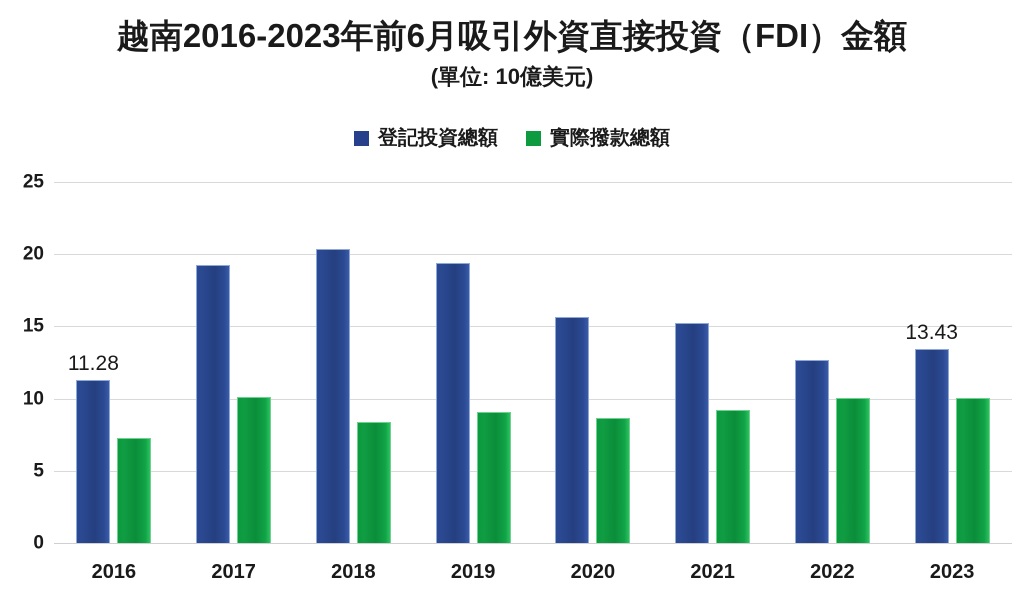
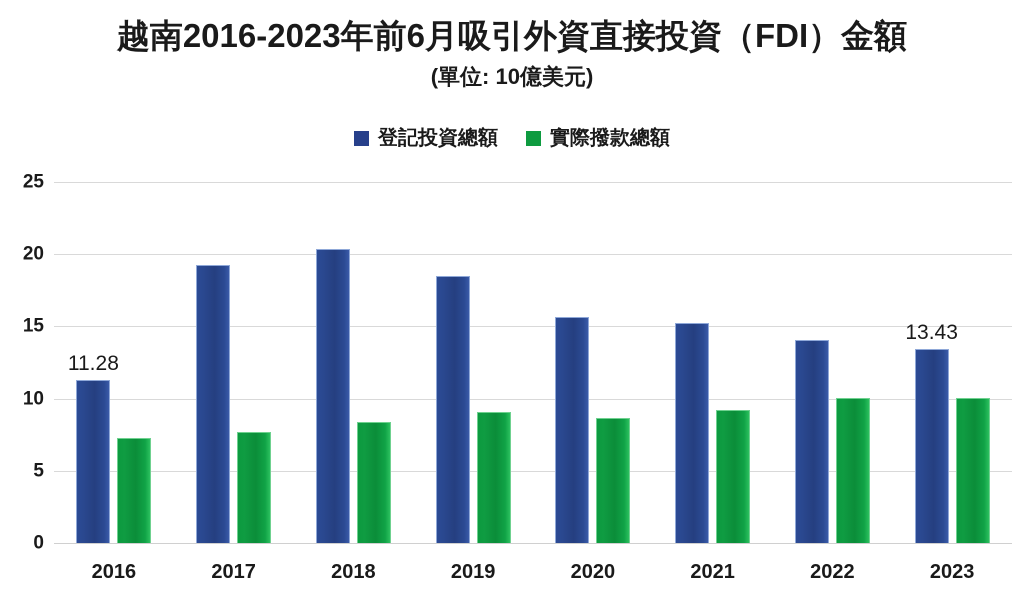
實際撥款總額/2017: 10.1 -> 7.7
登記投資總額/2019: 19.4 -> 18.5
登記投資總額/2022: 12.7 -> 14.0
